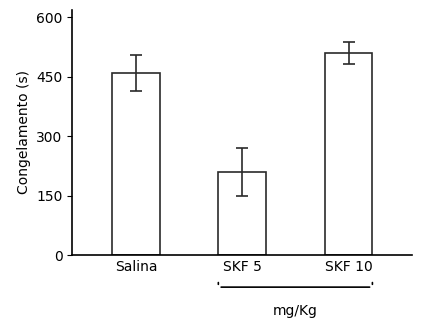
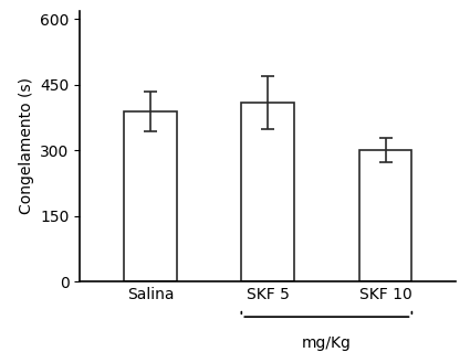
Salina: 460 -> 390
SKF 5: 210 -> 410
SKF 10: 510 -> 300
